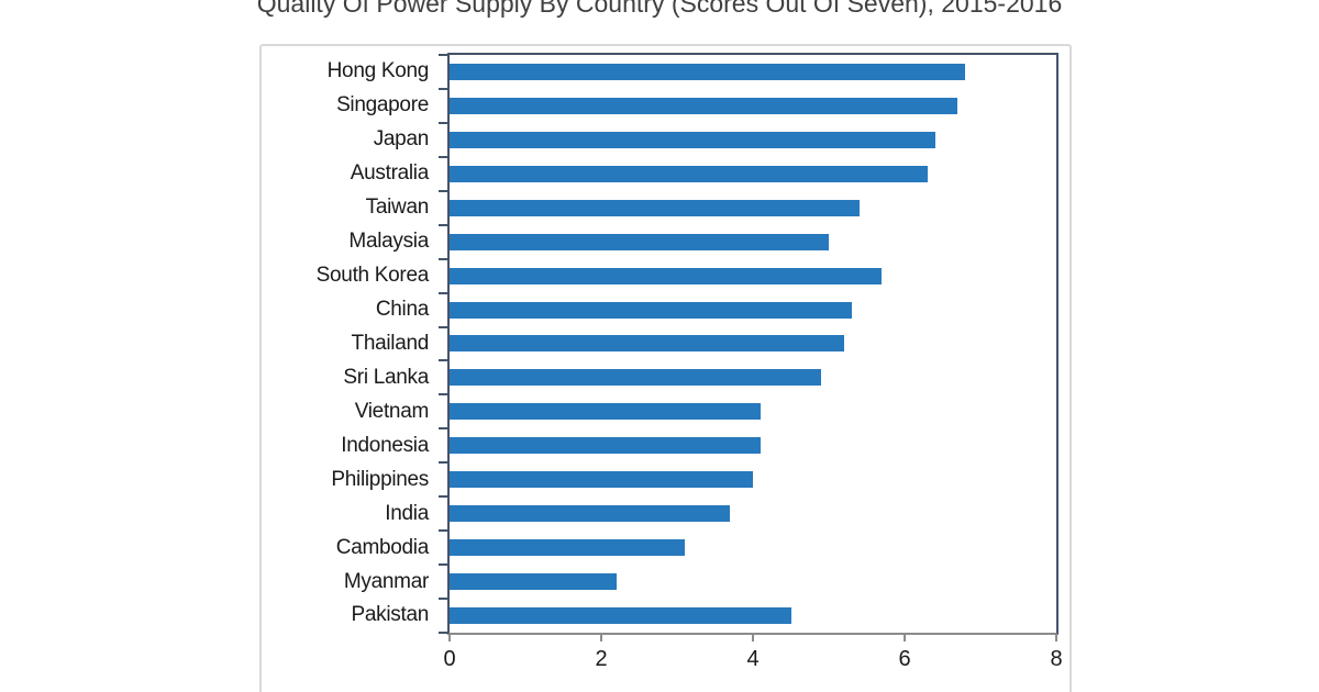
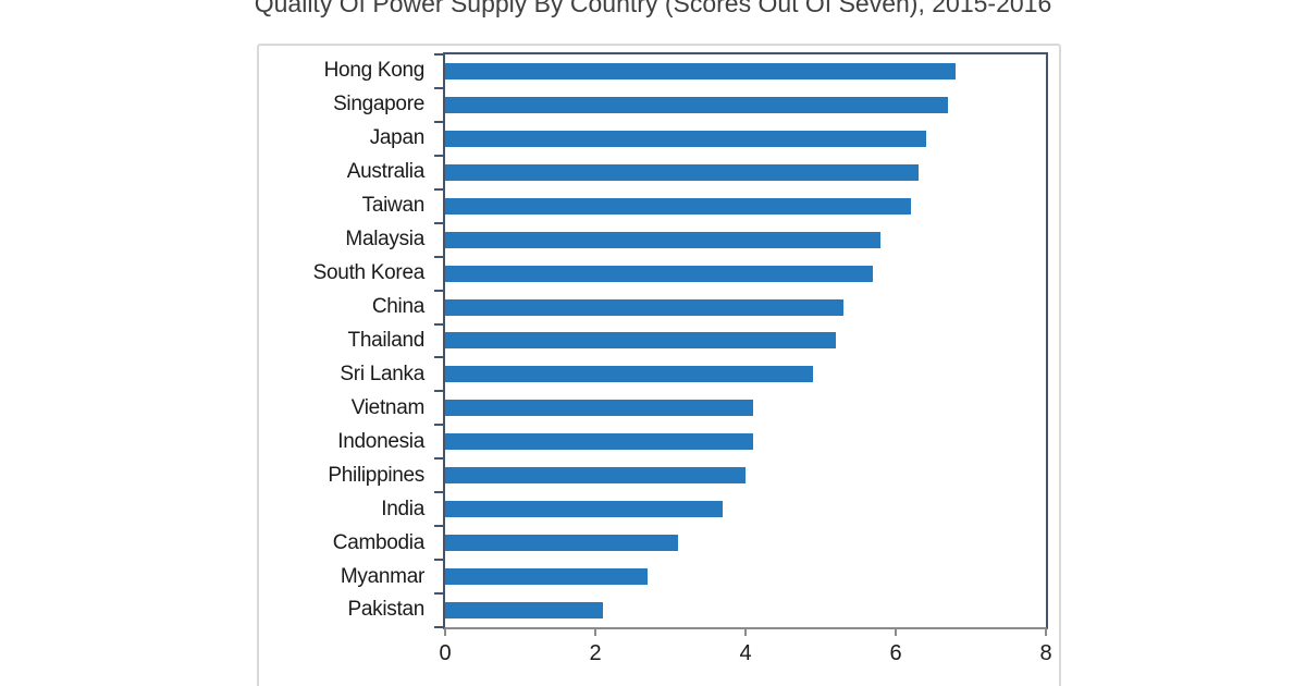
Taiwan: 5.4 -> 6.2
Malaysia: 5.0 -> 5.8
Myanmar: 2.2 -> 2.7
Pakistan: 4.5 -> 2.1
